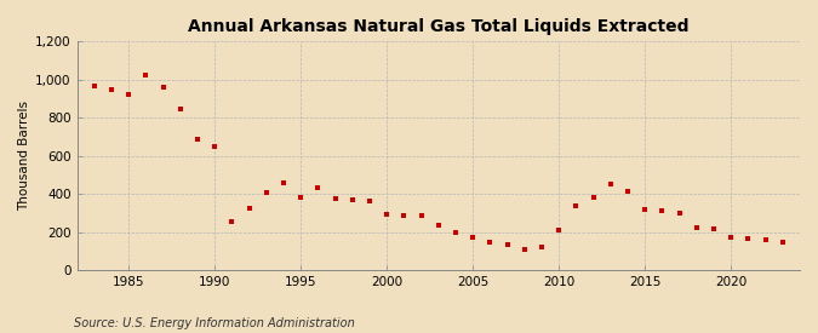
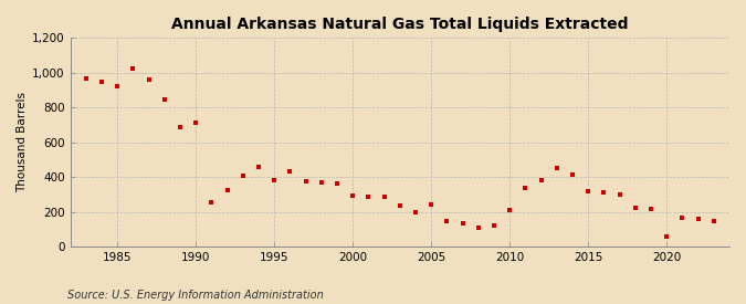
1990: 650 -> 710
2005: 180 -> 240
2020: 180 -> 60
